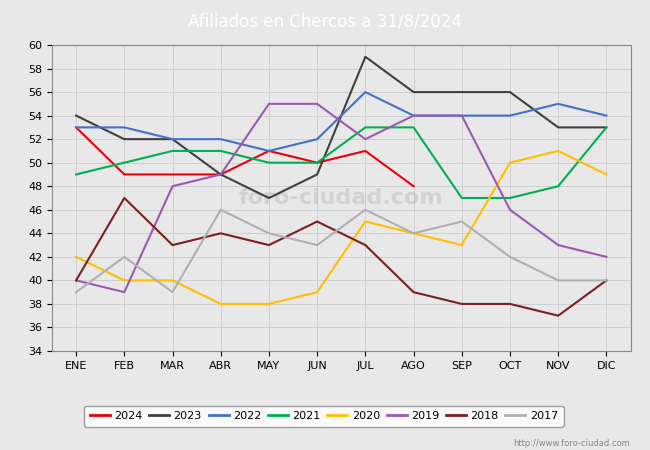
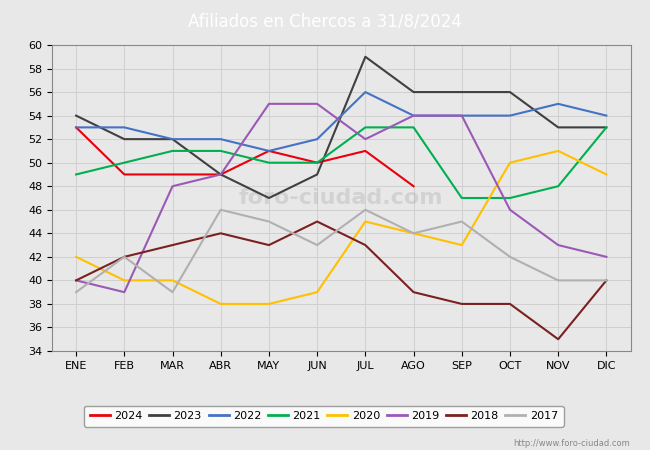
2018/FEB: 47 -> 42
2017/MAY: 44 -> 45
2018/NOV: 37 -> 35
